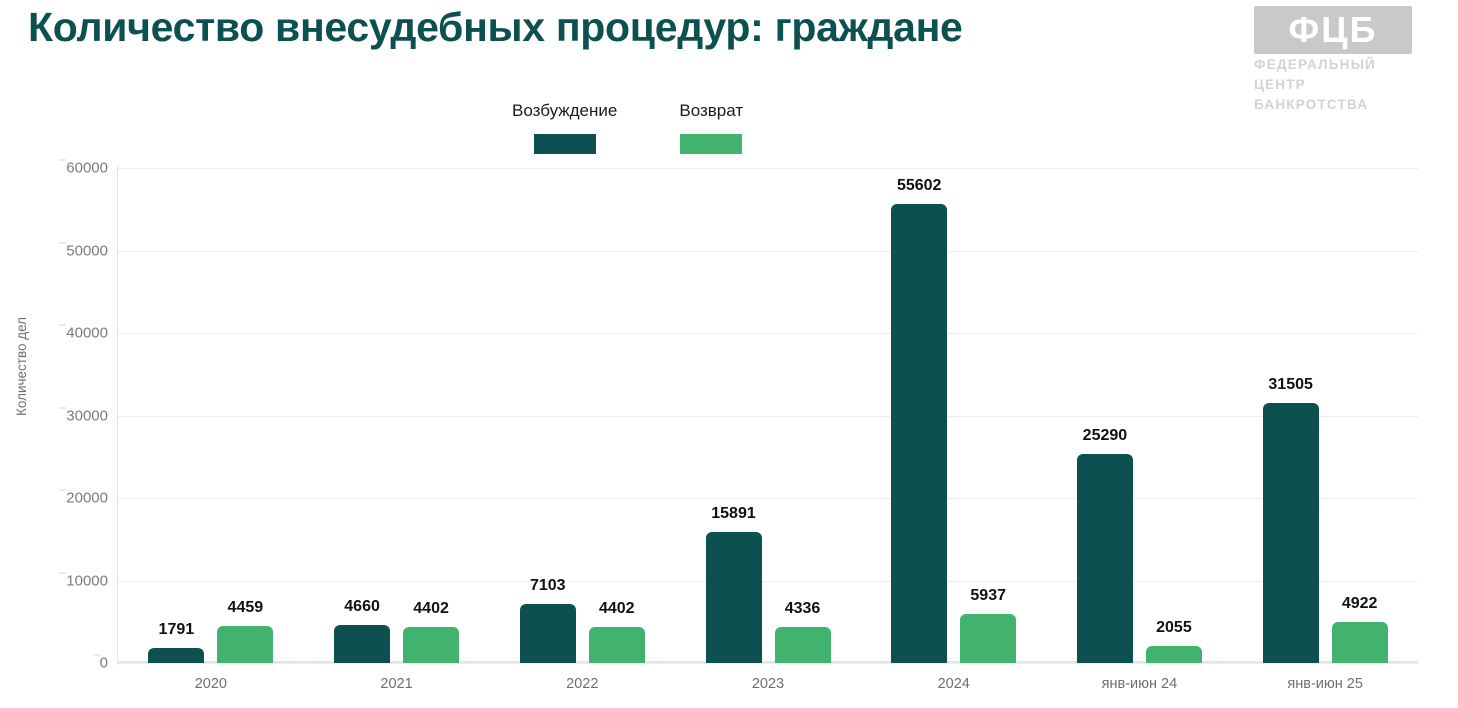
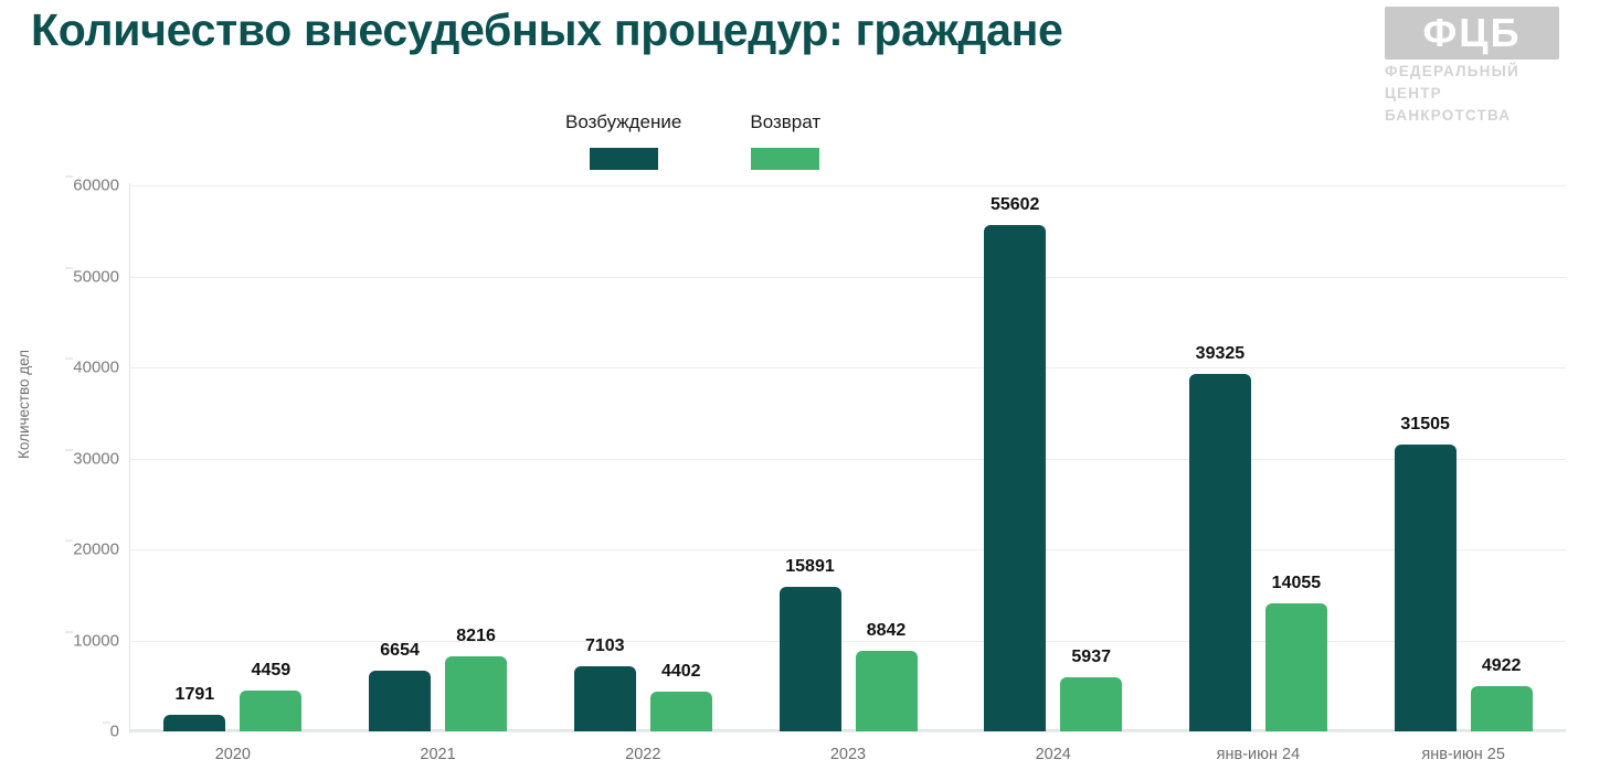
Возбуждение/2021: 4660 -> 6654
Возврат/2021: 4402 -> 8216
Возврат/2023: 4336 -> 8842
Возбуждение/янв-июн 24: 25290 -> 39325
Возврат/янв-июн 24: 2055 -> 14055
